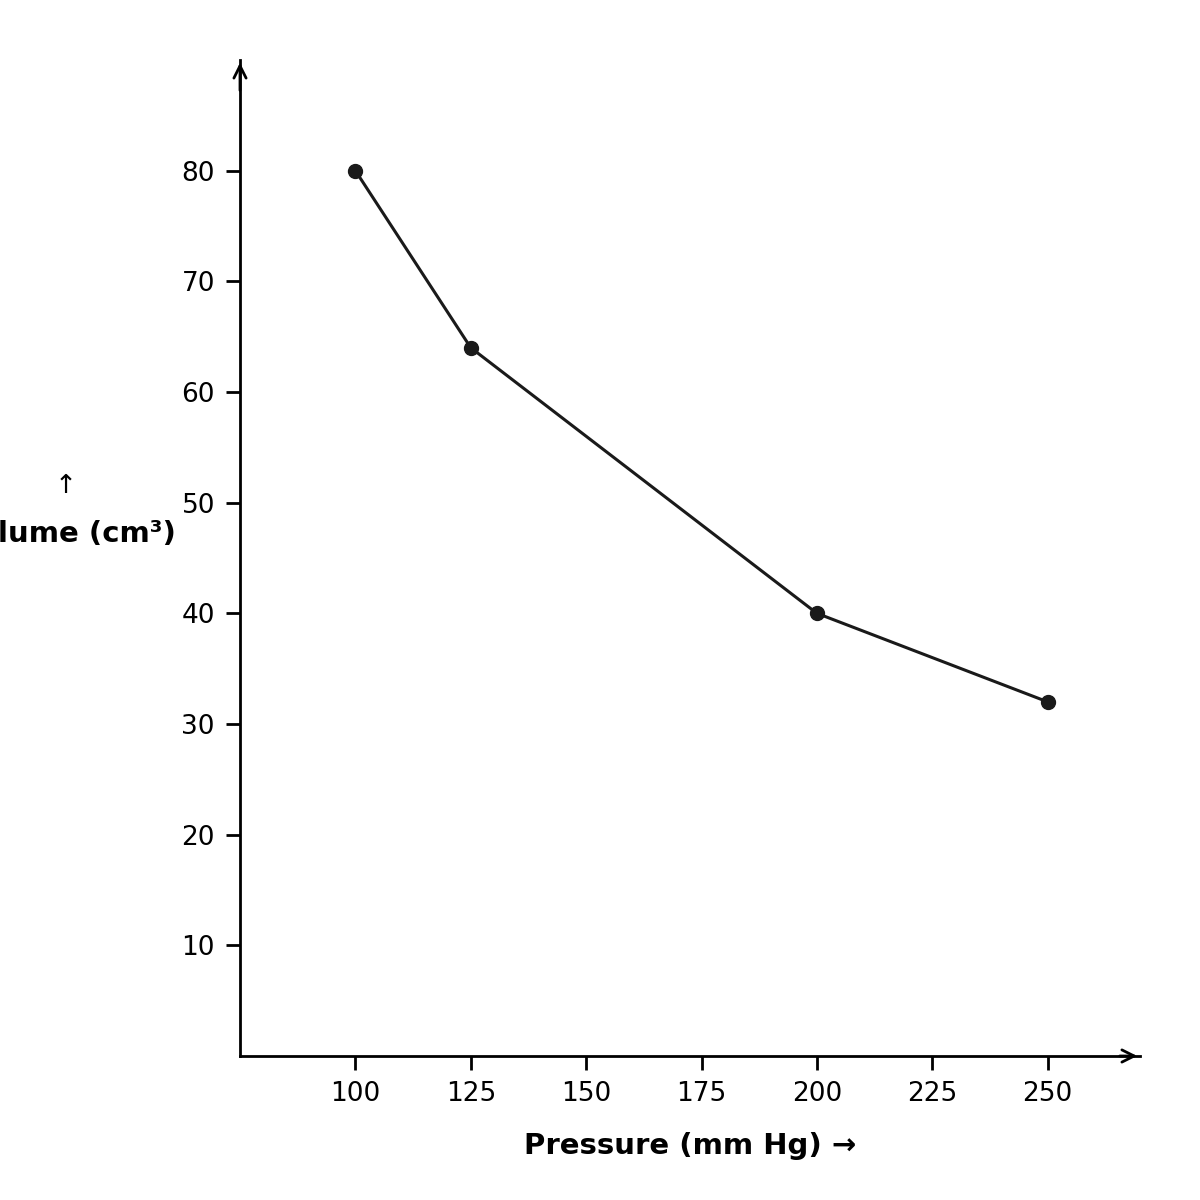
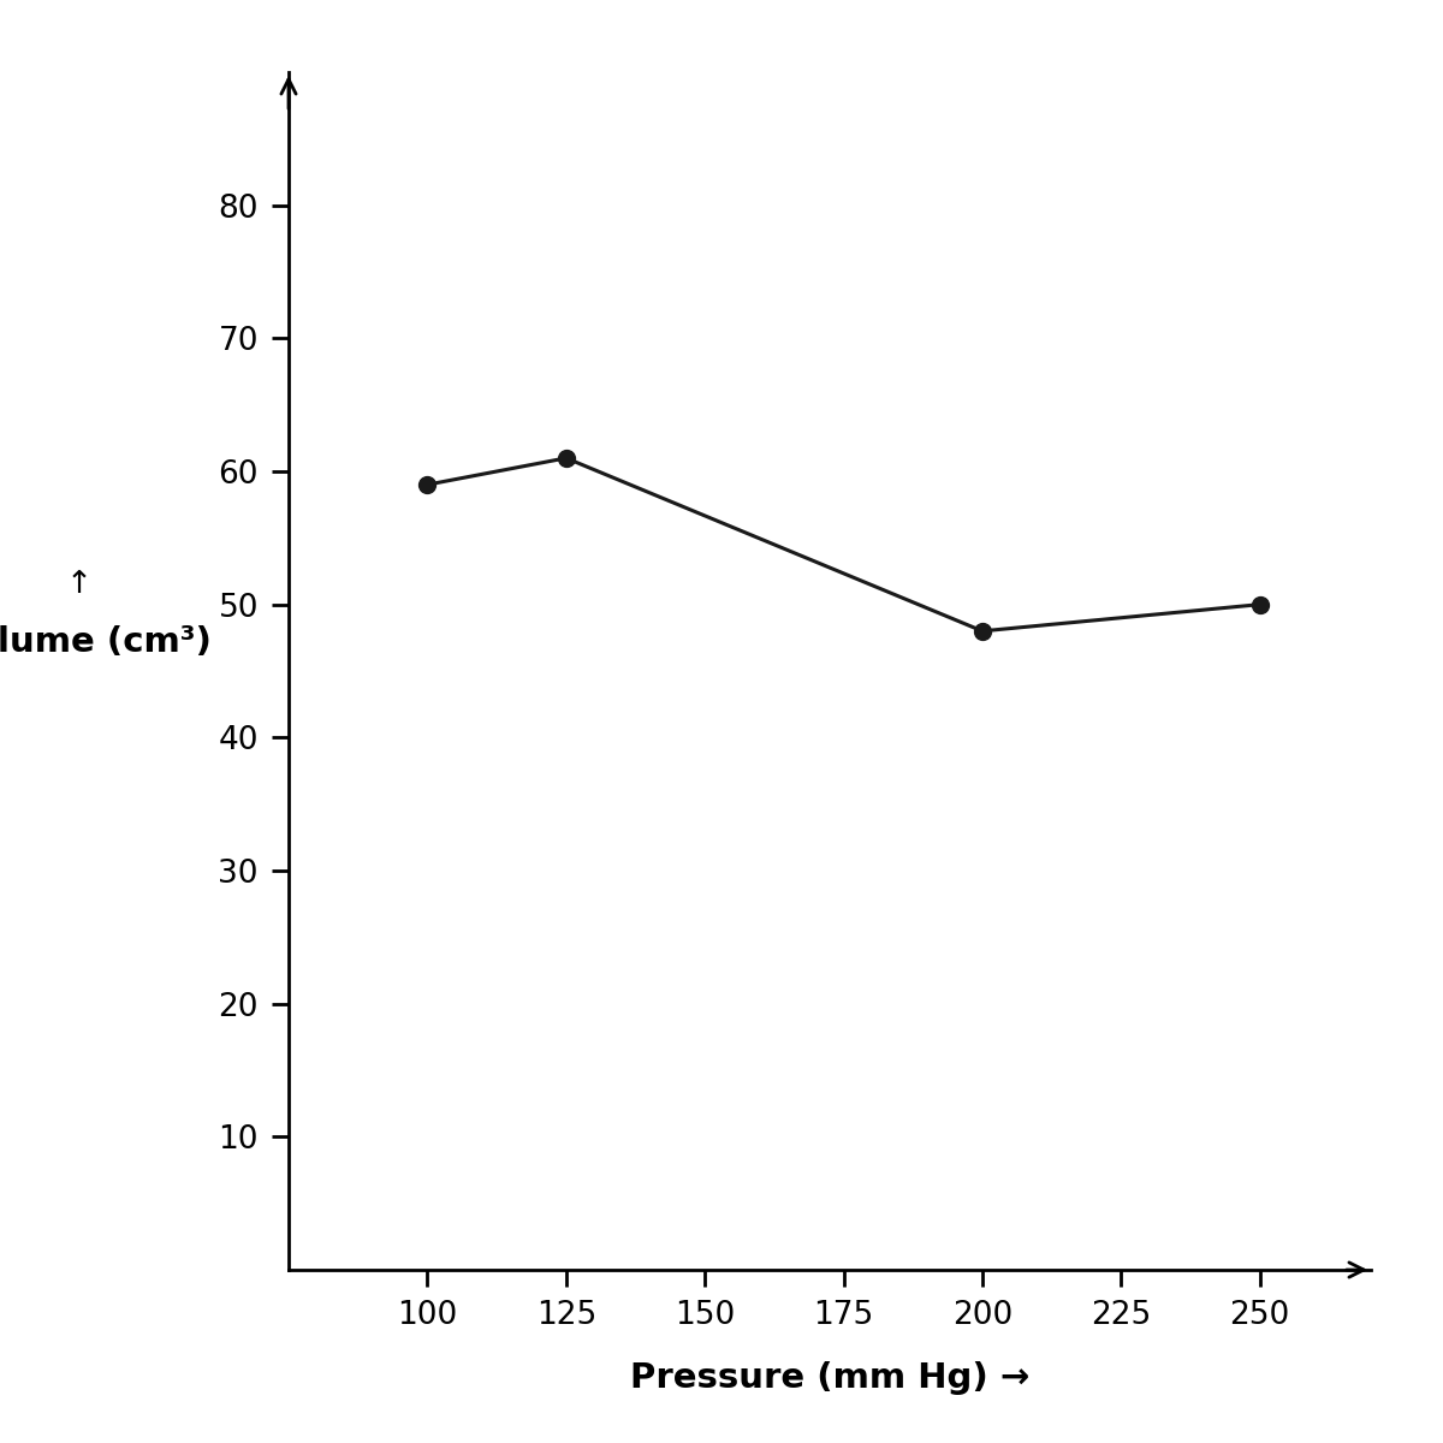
100: 80 -> 59
125: 64 -> 61
200: 40 -> 48
250: 32 -> 50
